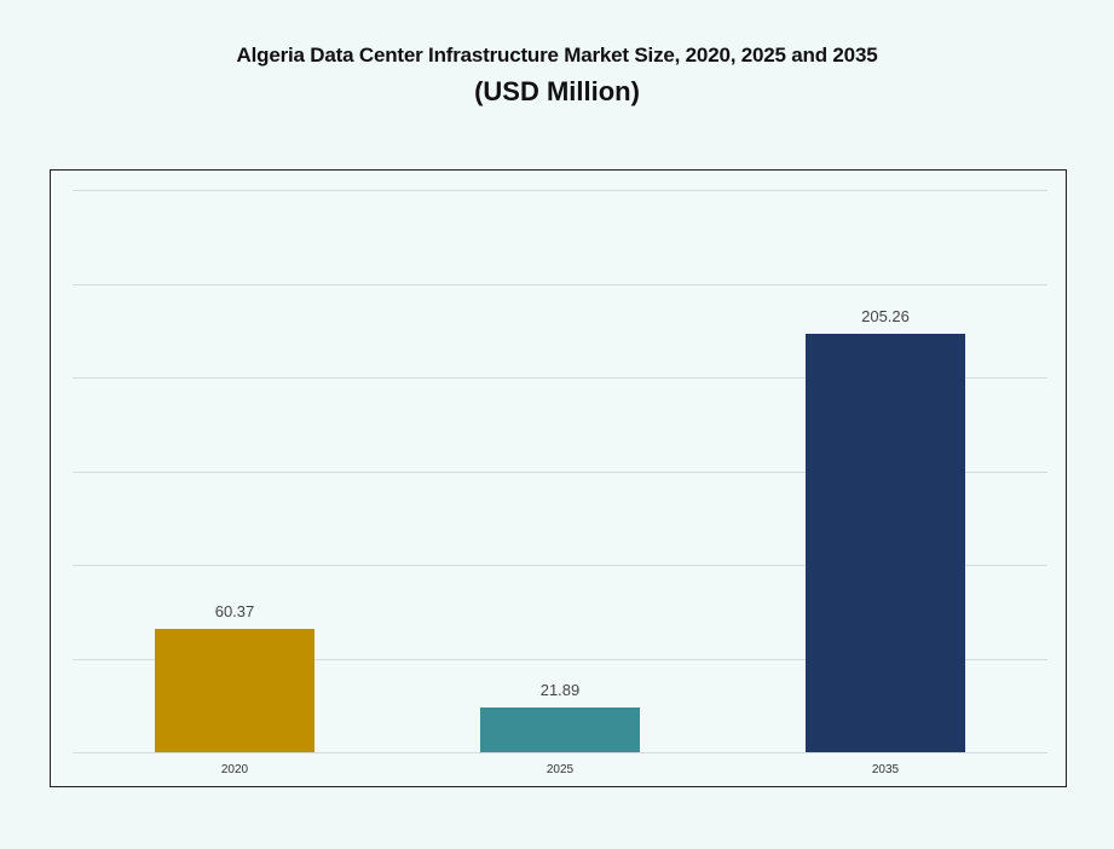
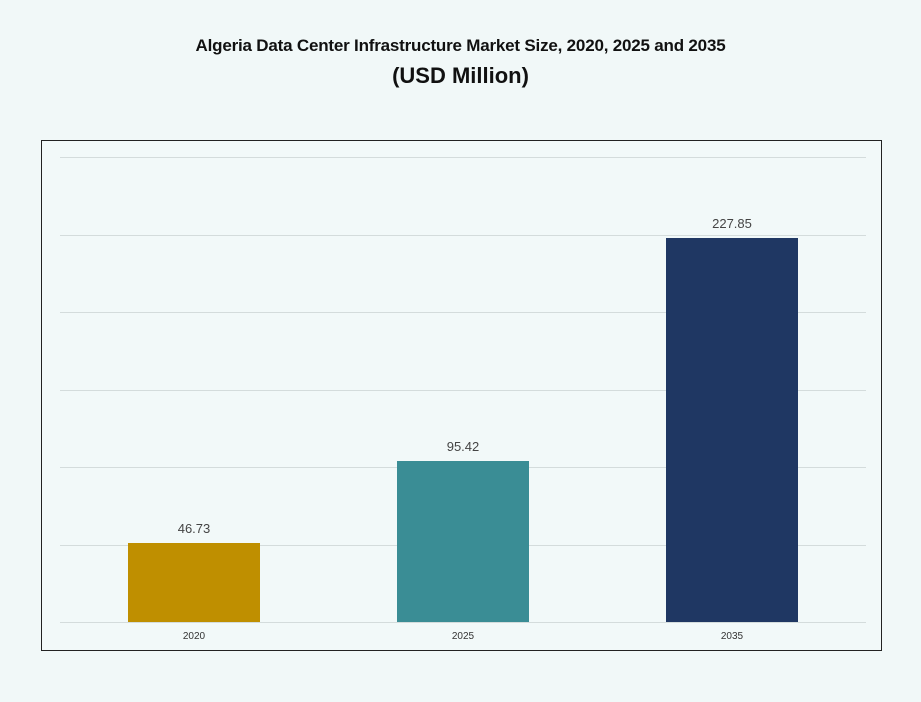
2020: 60.37 -> 46.73
2025: 21.89 -> 95.42
2035: 205.26 -> 227.85
